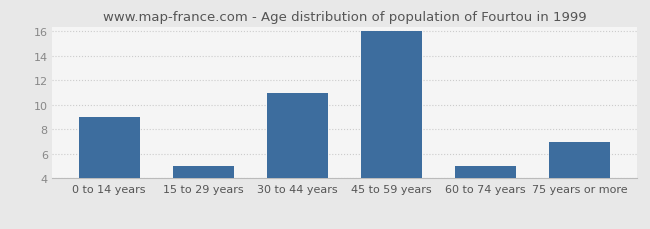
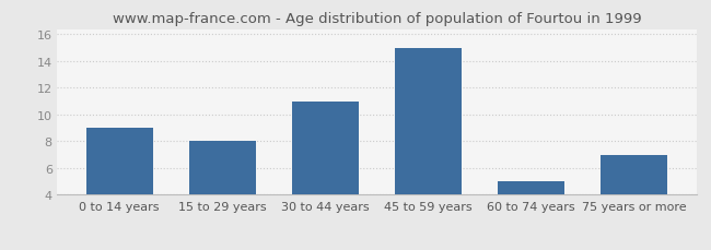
15 to 29 years: 5 -> 8
45 to 59 years: 16 -> 15
